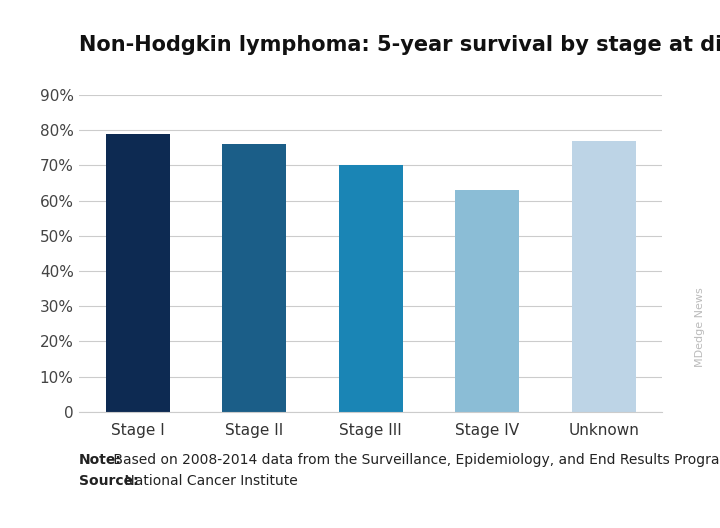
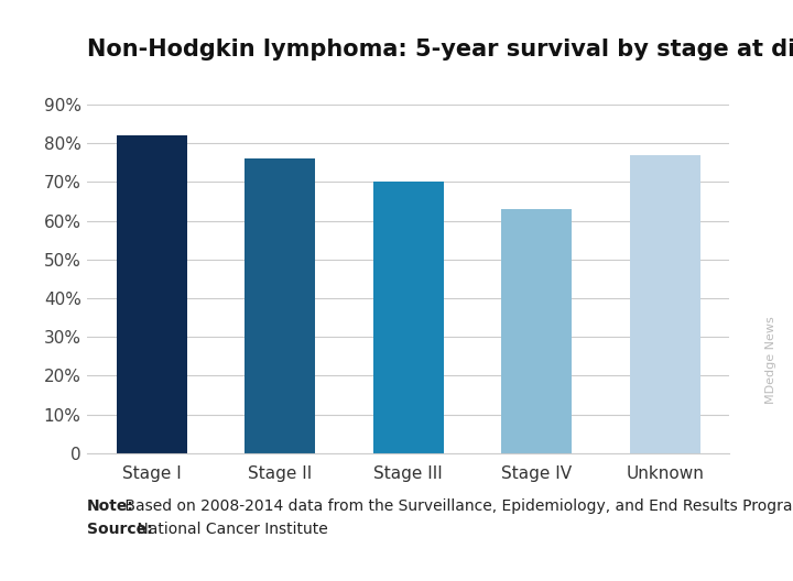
Stage I: 79% -> 82%
